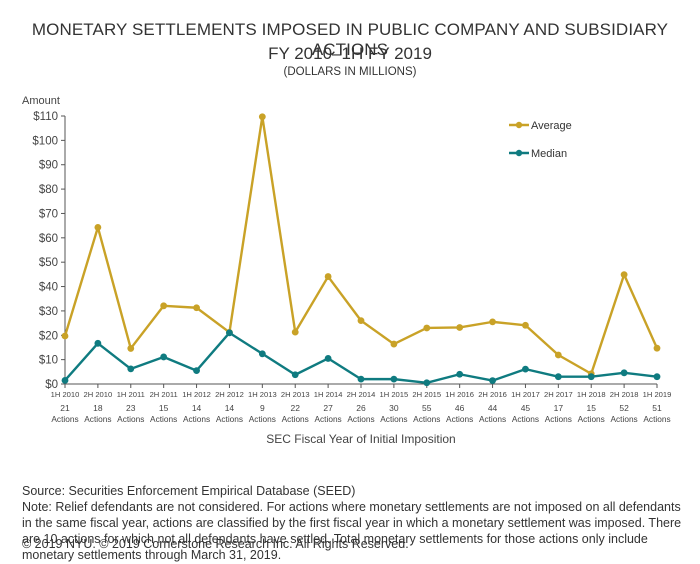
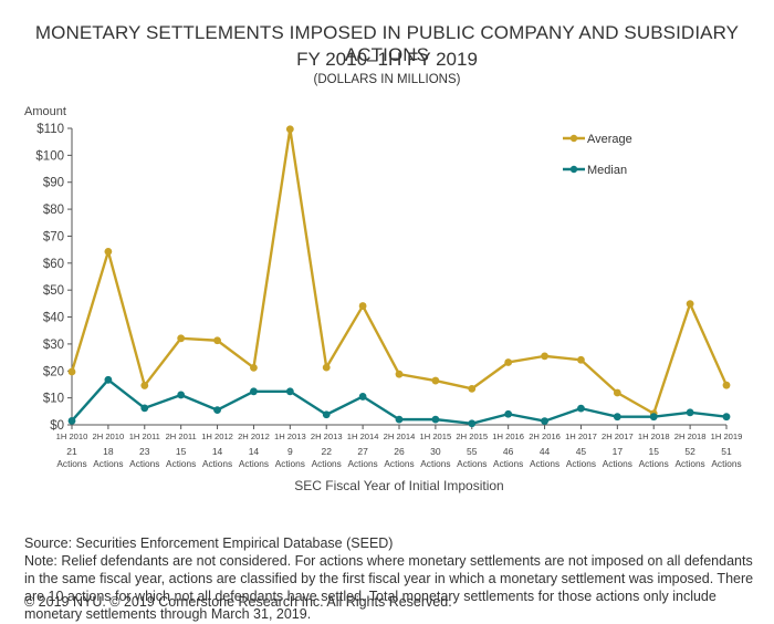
Median/2H 2012: $21 -> $12
Average/2H 2014: $26 -> $19
Average/2H 2015: $23 -> $13
